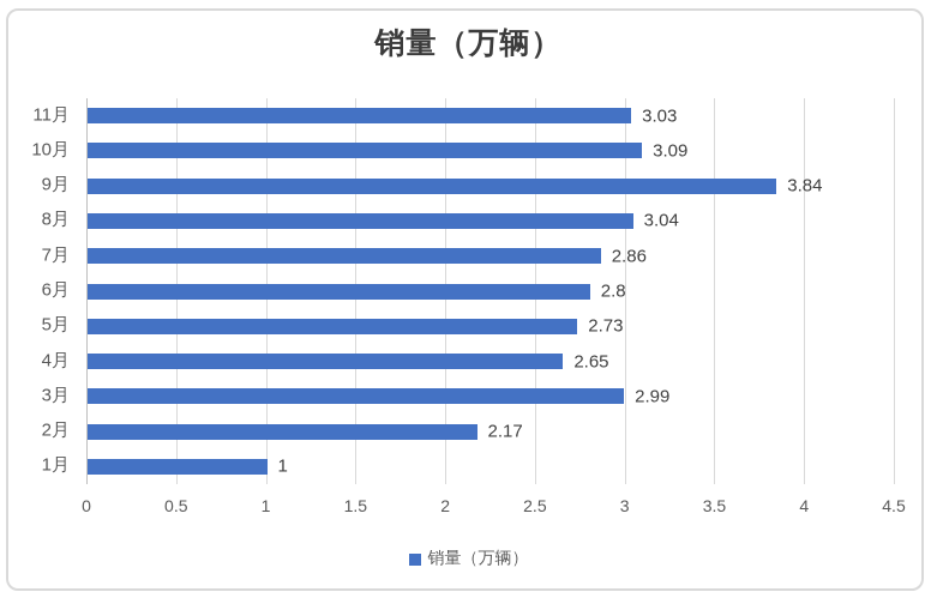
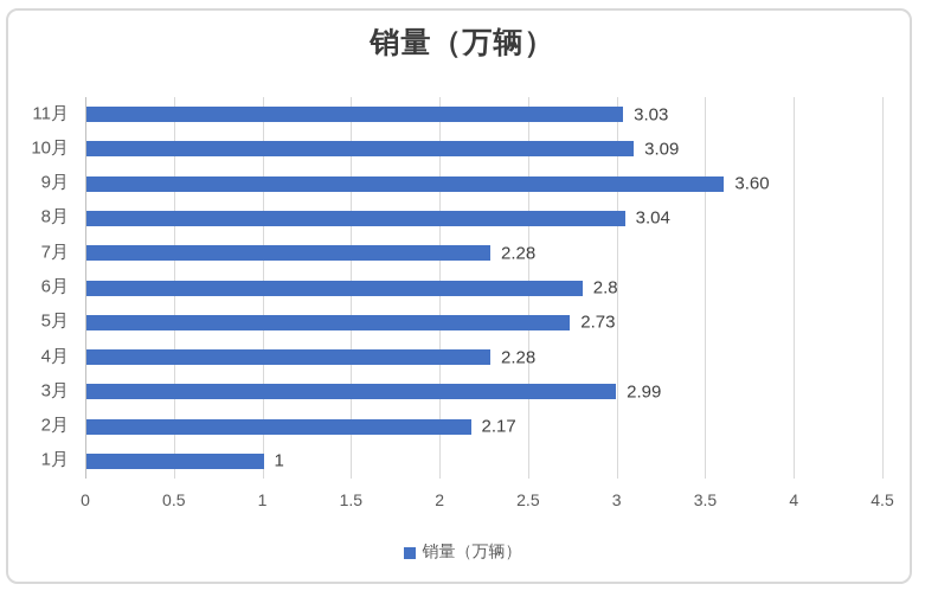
4月: 2.65 -> 2.28
7月: 2.86 -> 2.28
9月: 3.84 -> 3.60
